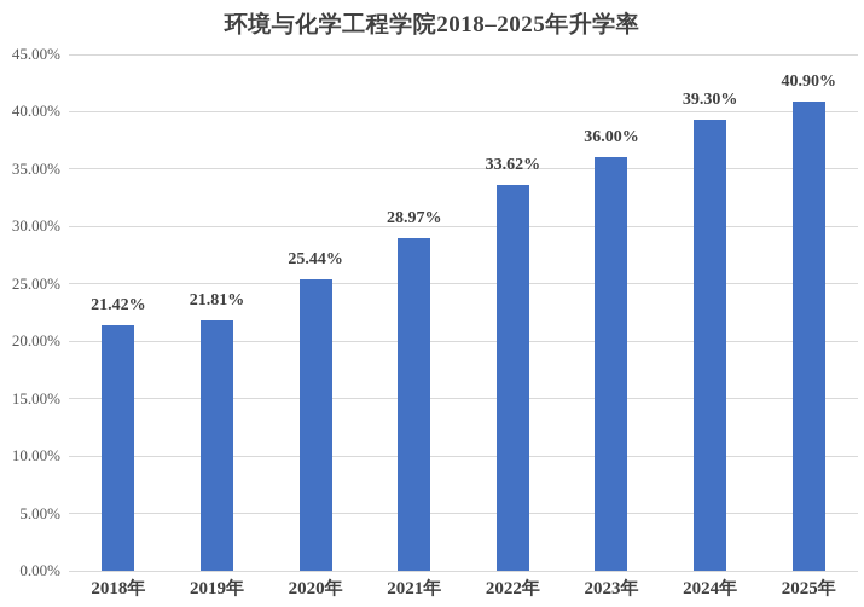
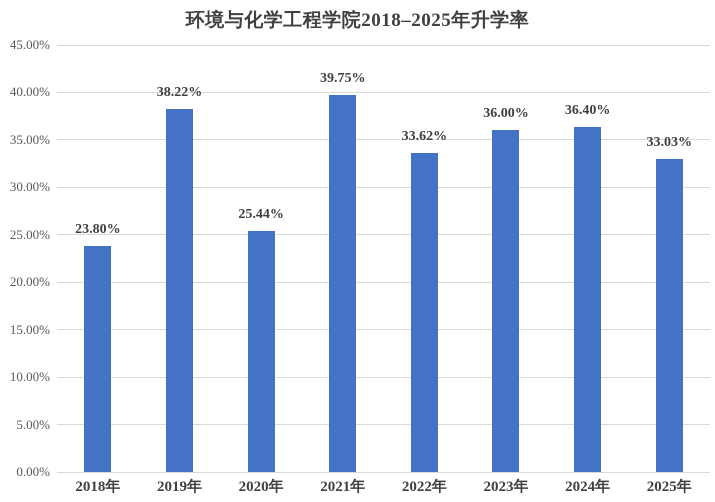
2018年: 21.42% -> 23.80%
2019年: 21.81% -> 38.22%
2021年: 28.97% -> 39.75%
2024年: 39.30% -> 36.40%
2025年: 40.90% -> 33.03%
